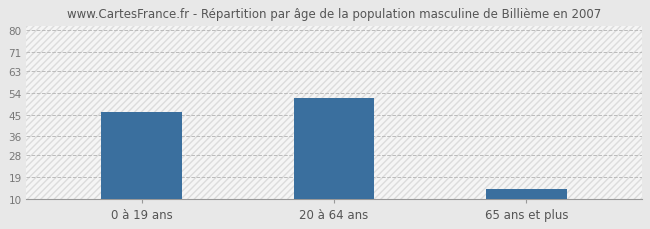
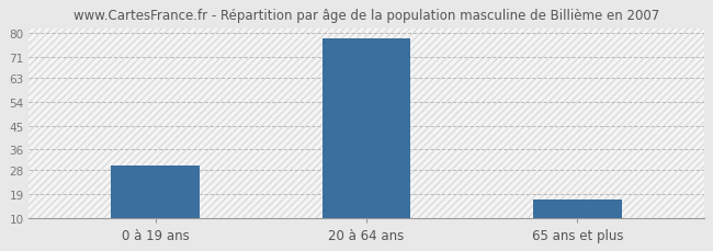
0 à 19 ans: 46 -> 30
20 à 64 ans: 52 -> 78
65 ans et plus: 14 -> 17
